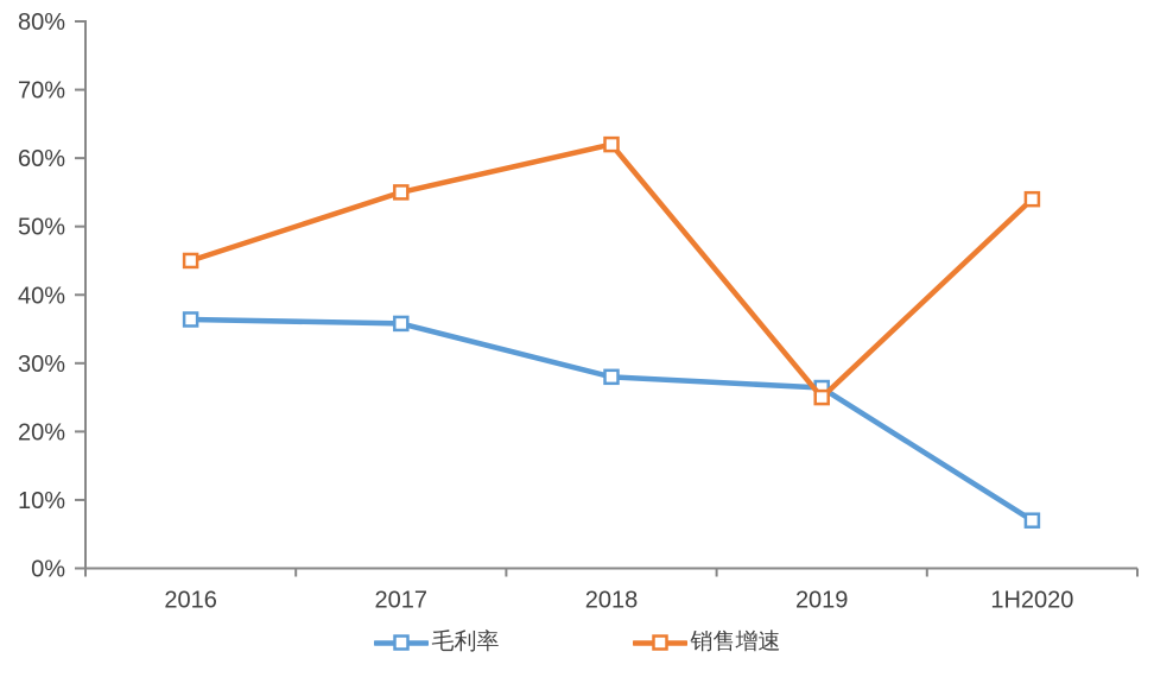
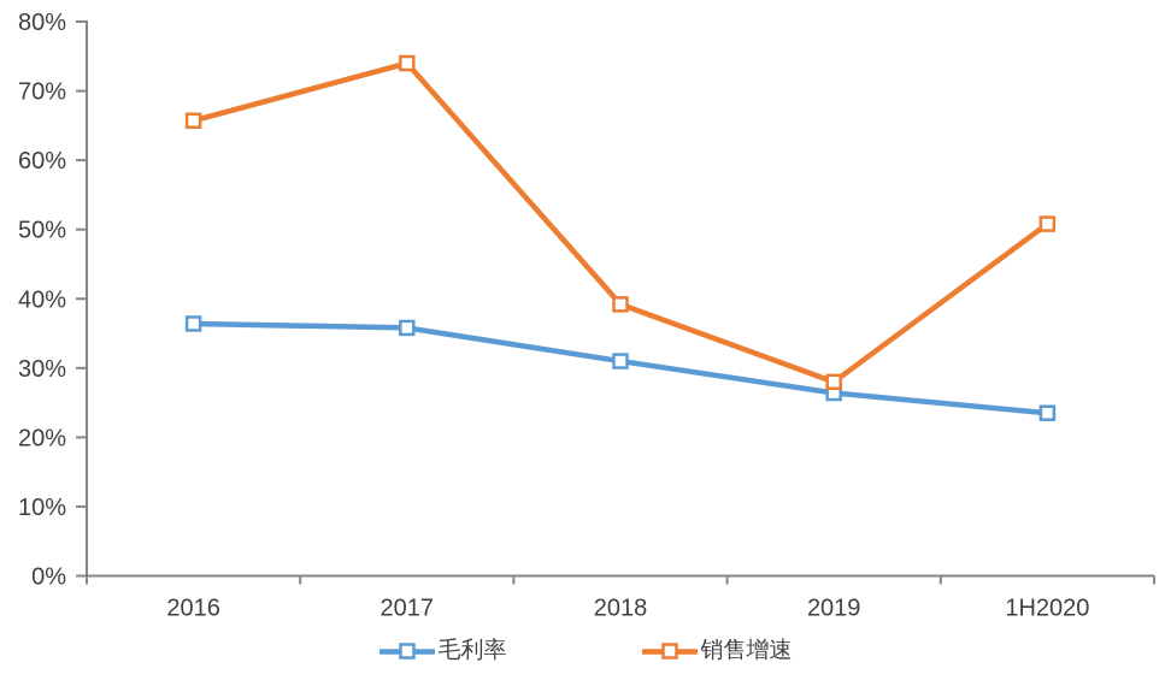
销售增速/2016: 45% -> 66%
销售增速/2017: 55% -> 74%
毛利率/2018: 28% -> 31%
销售增速/2018: 62% -> 39%
销售增速/2019: 25% -> 28%
毛利率/1H2020: 7% -> 24%
销售增速/1H2020: 54% -> 51%
